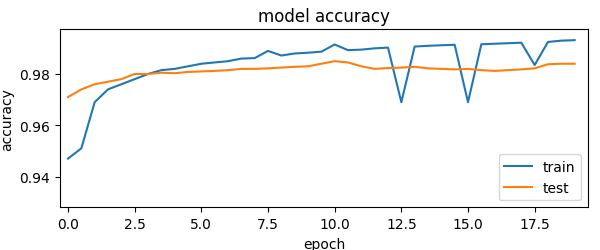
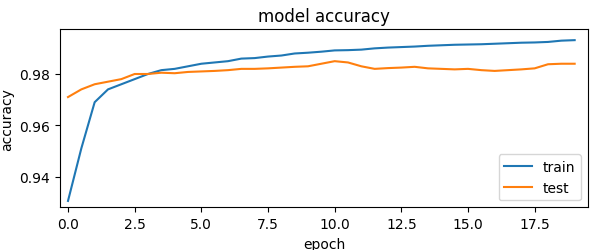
train/0.0: 0.9470 -> 0.9305
train/7.5: 0.9890 -> 0.9868
train/10.0: 0.9915 -> 0.9892
train/12.5: 0.9690 -> 0.9905
train/15.0: 0.9690 -> 0.9915
train/17.5: 0.9835 -> 0.9923
